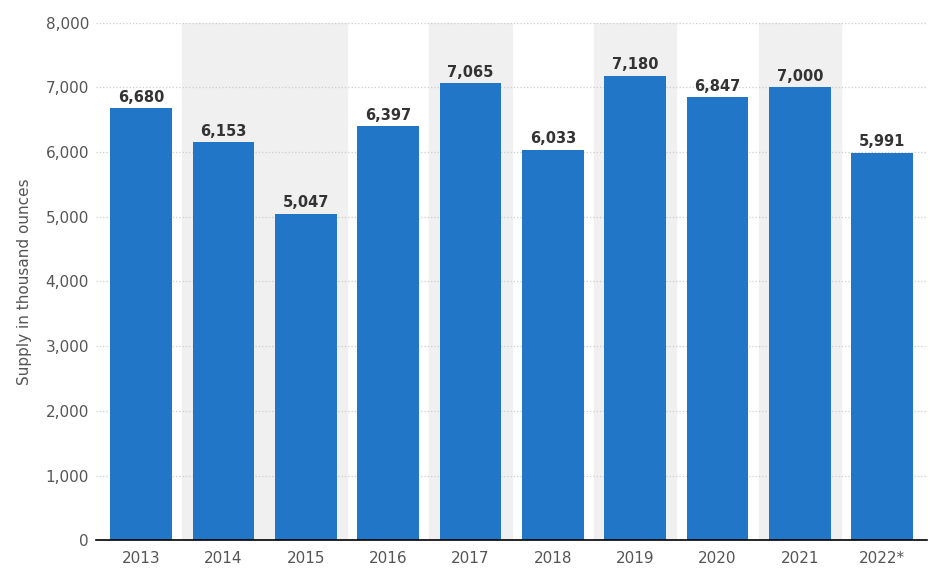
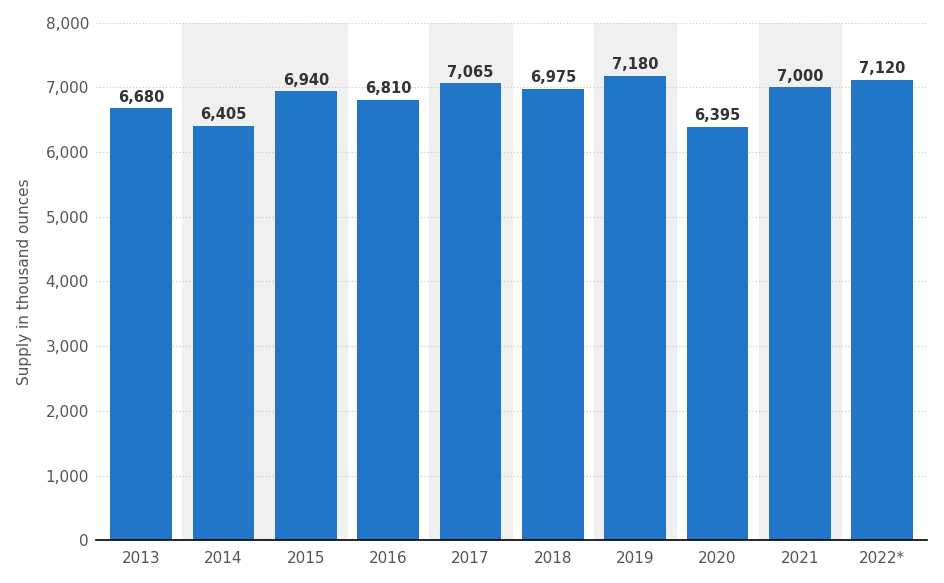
2014: 6,153 -> 6,405
2015: 5,047 -> 6,940
2016: 6,397 -> 6,810
2018: 6,033 -> 6,975
2020: 6,847 -> 6,395
2022*: 5,991 -> 7,120
